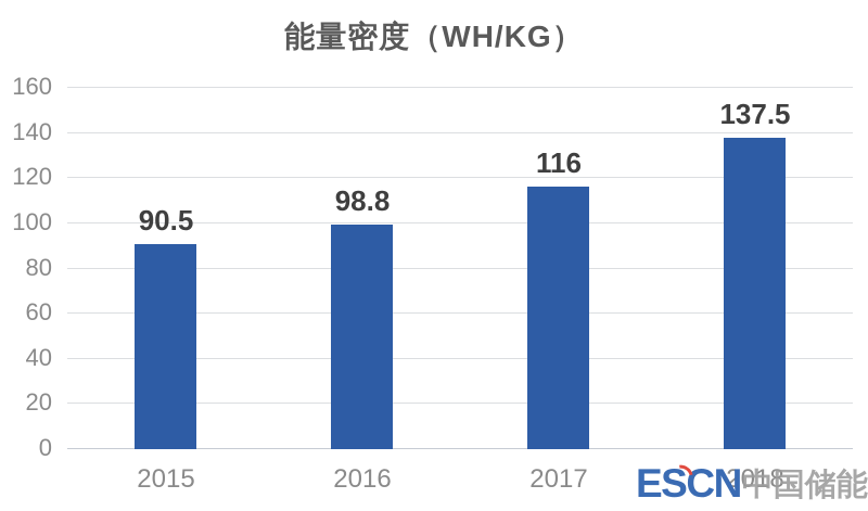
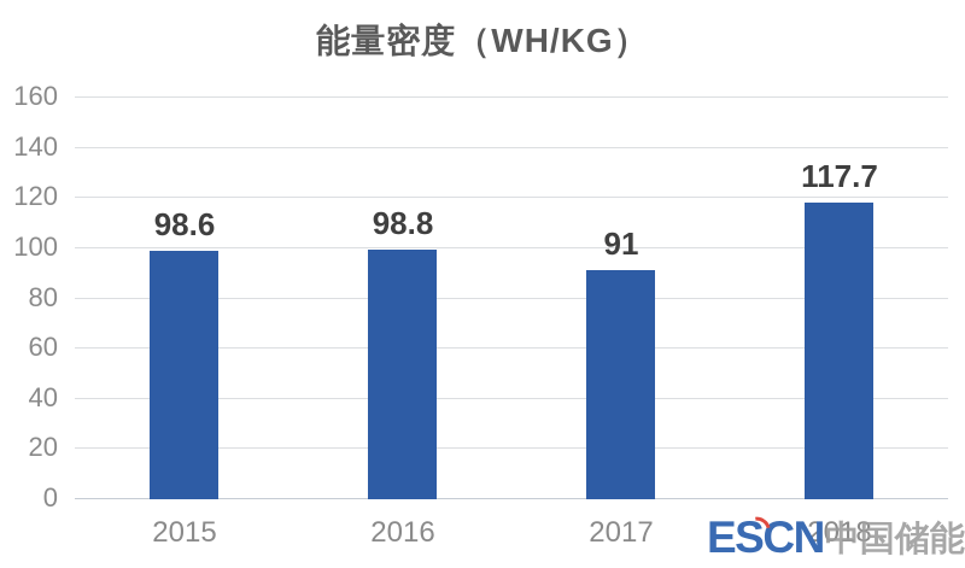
2015: 90.5 -> 98.6
2017: 116 -> 91
2018: 137.5 -> 117.7
